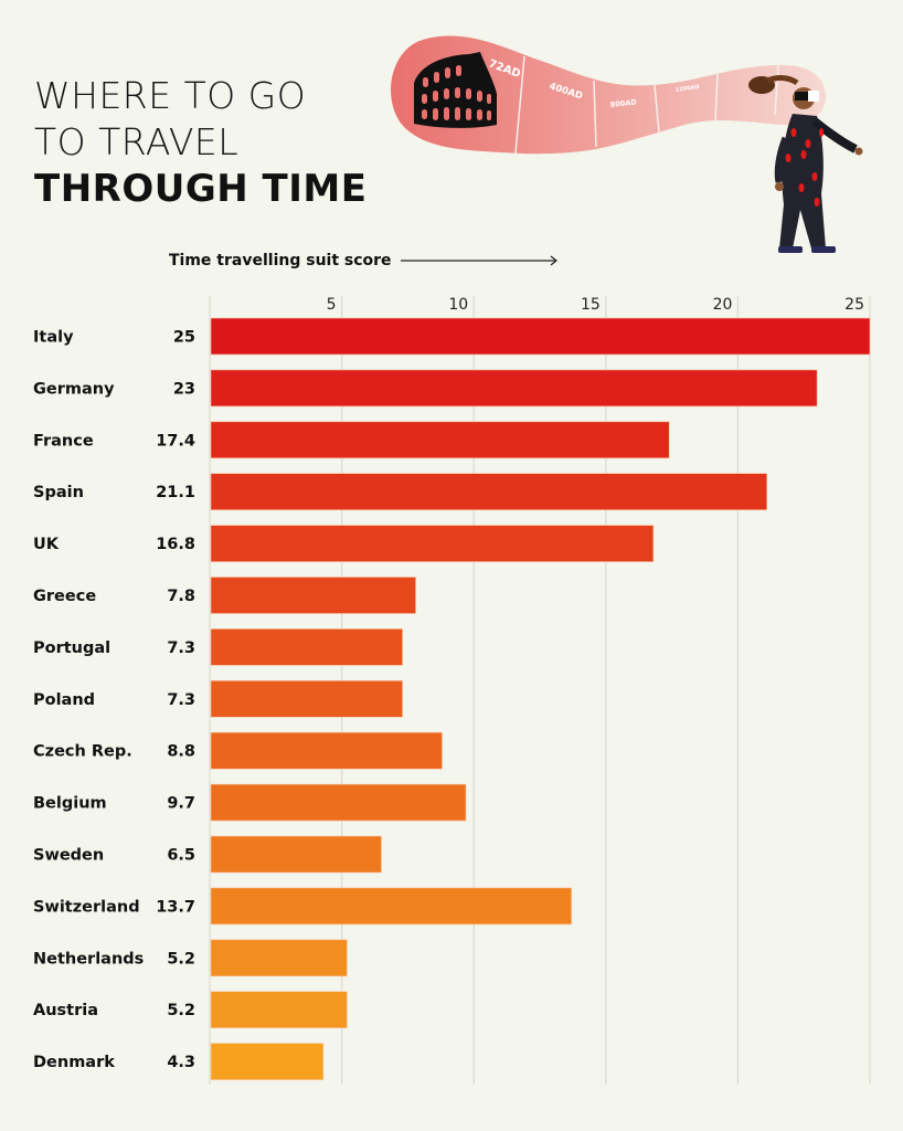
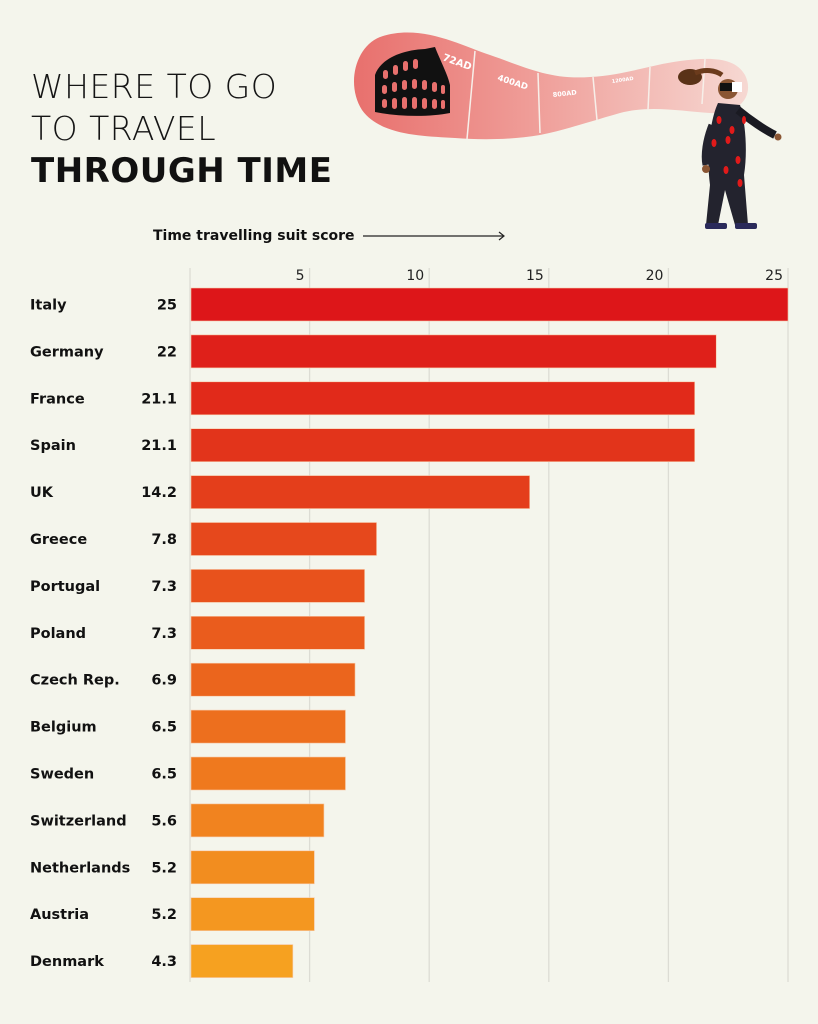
Germany: 23 -> 22
France: 17.4 -> 21.1
UK: 16.8 -> 14.2
Czech Rep.: 8.8 -> 6.9
Belgium: 9.7 -> 6.5
Switzerland: 13.7 -> 5.6
